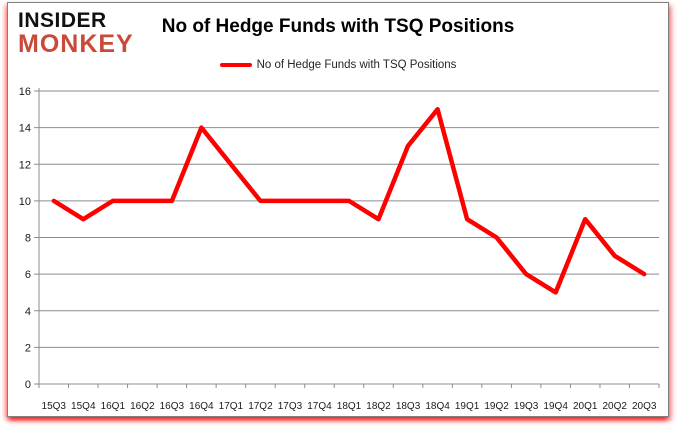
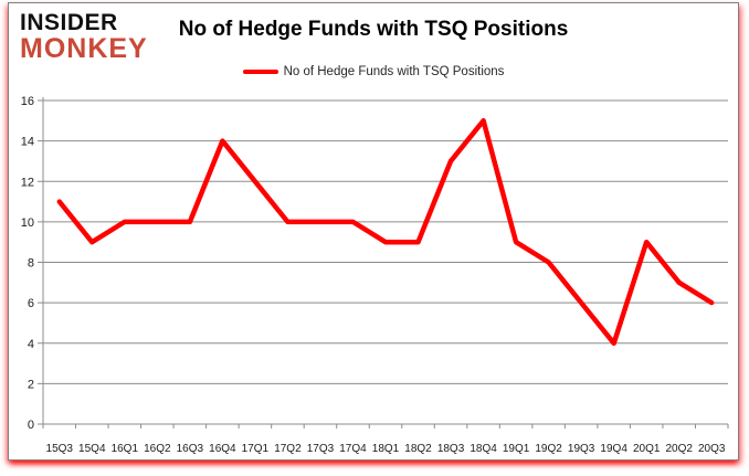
15Q3: 10 -> 11
18Q1: 10 -> 9
19Q4: 5 -> 4
